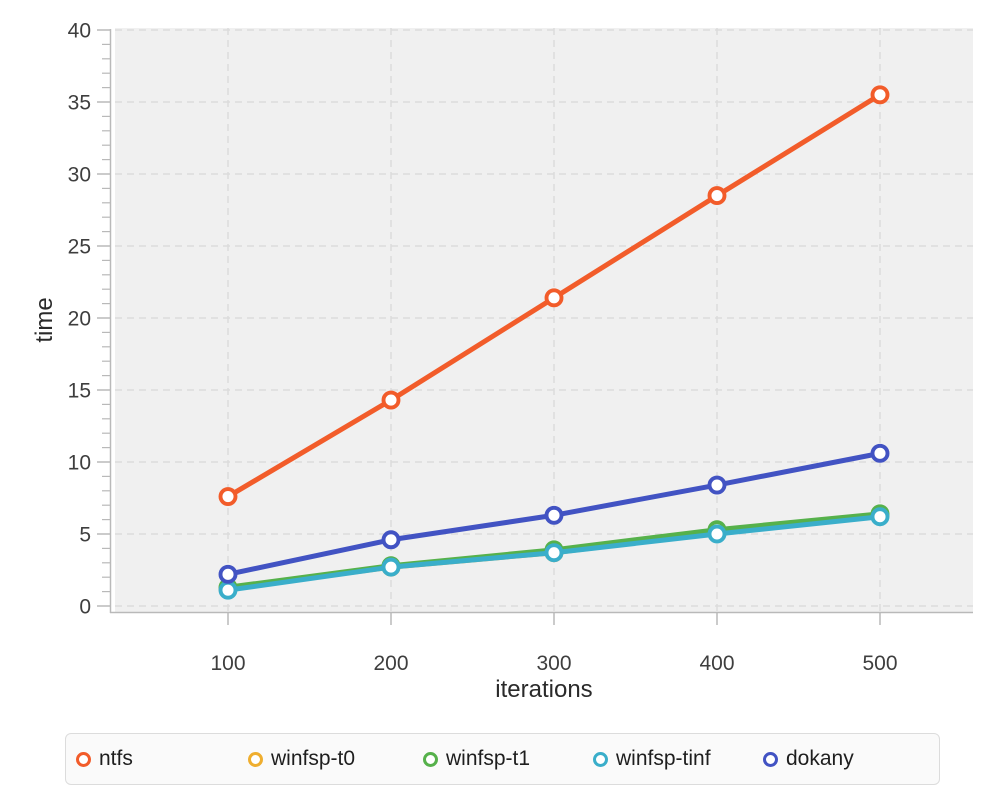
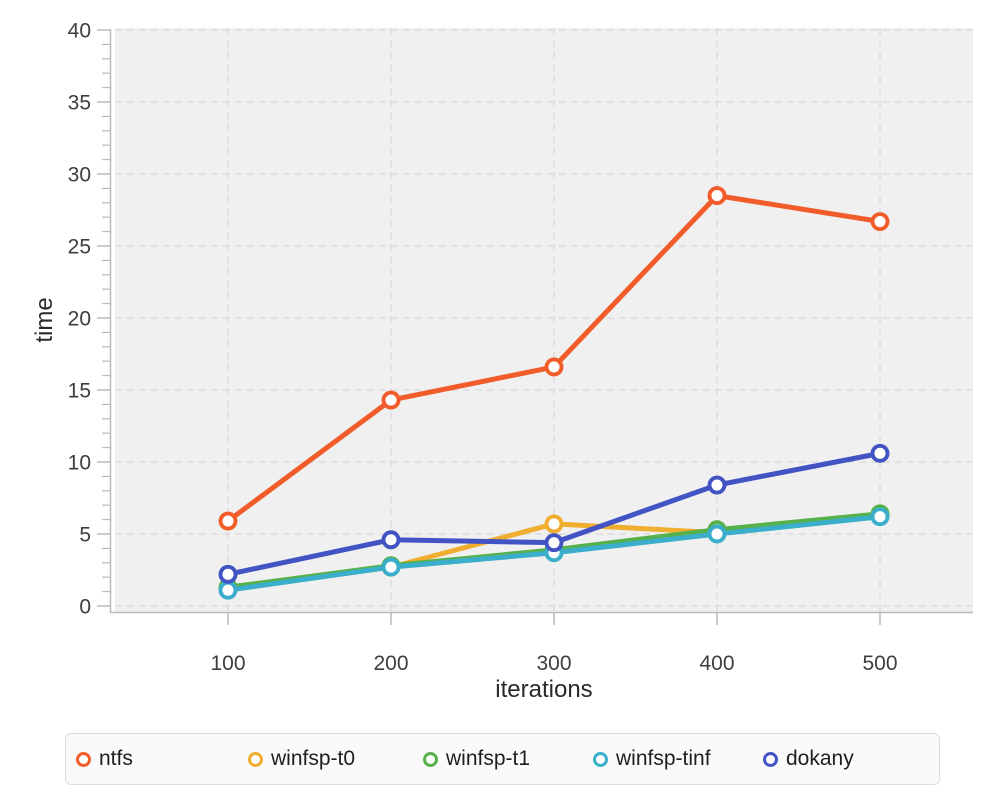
ntfs/100: 7.6 -> 5.9
ntfs/300: 21.4 -> 16.6
winfsp-t0/300: 3.7 -> 5.7
dokany/300: 6.3 -> 4.4
ntfs/500: 35.5 -> 26.7
